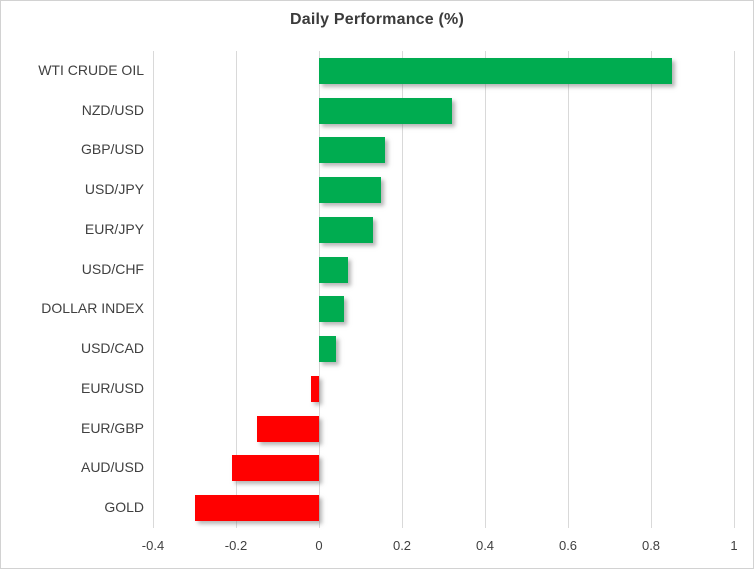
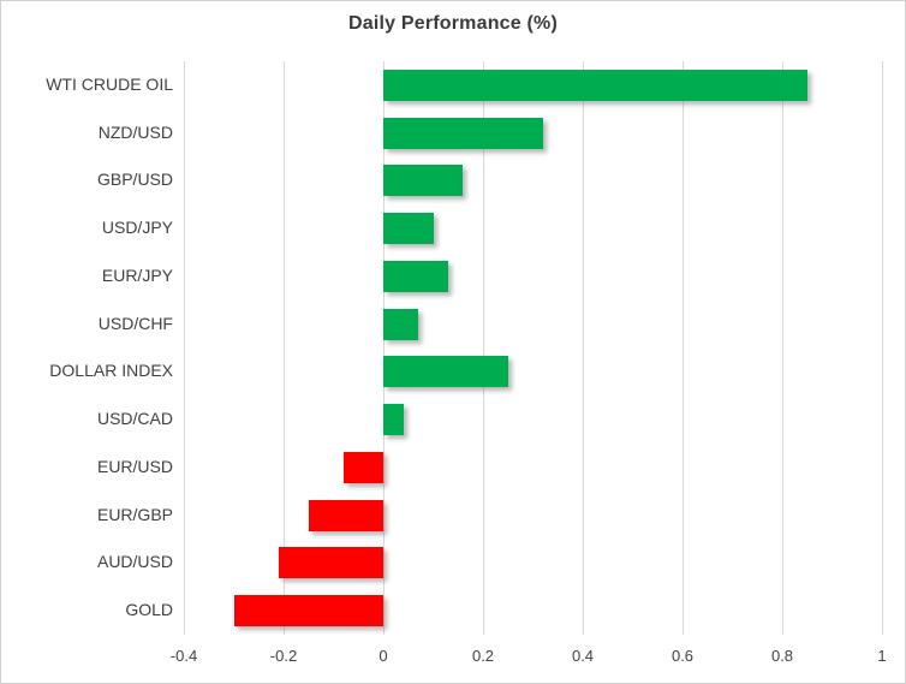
USD/JPY: 0.15 -> 0.10
DOLLAR INDEX: 0.06 -> 0.25
EUR/USD: -0.02 -> -0.08
